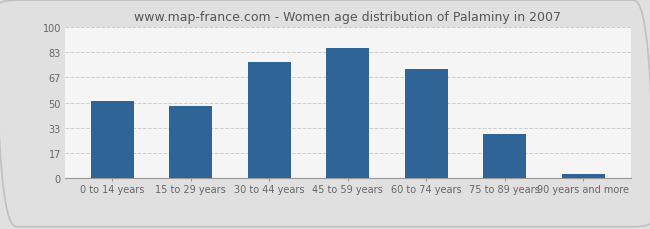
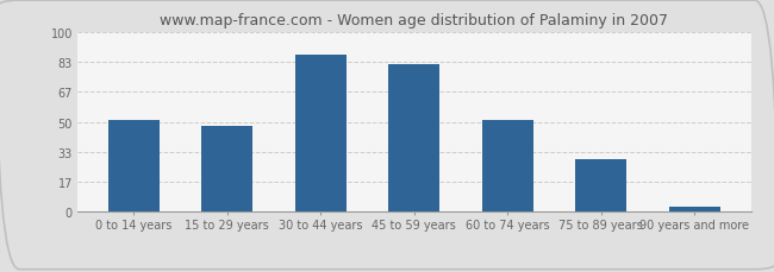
30 to 44 years: 77 -> 87
45 to 59 years: 86 -> 82
60 to 74 years: 72 -> 51
